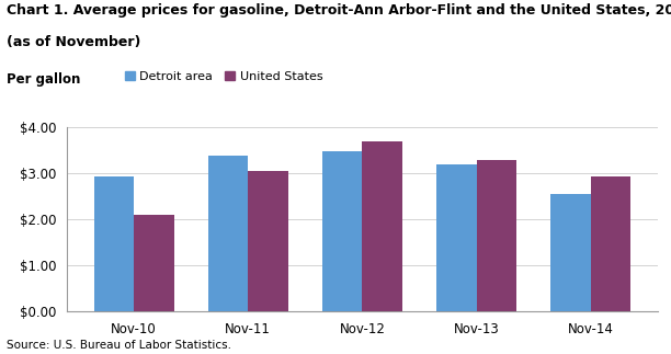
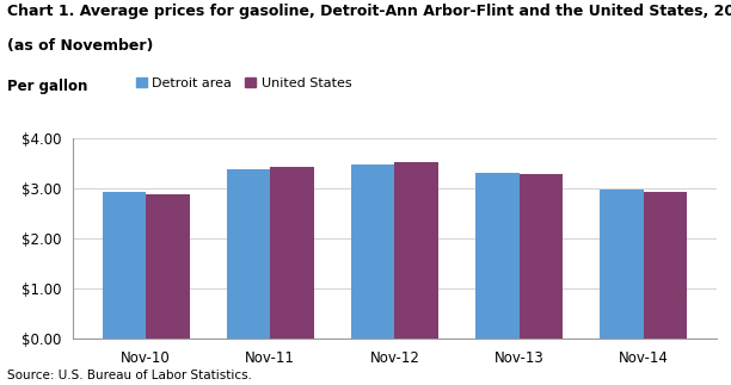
United States/Nov-10: $2.10 -> $2.89
United States/Nov-11: $3.05 -> $3.44
United States/Nov-12: $3.70 -> $3.52
Detroit area/Nov-13: $3.20 -> $3.32
Detroit area/Nov-14: $2.55 -> $2.98
